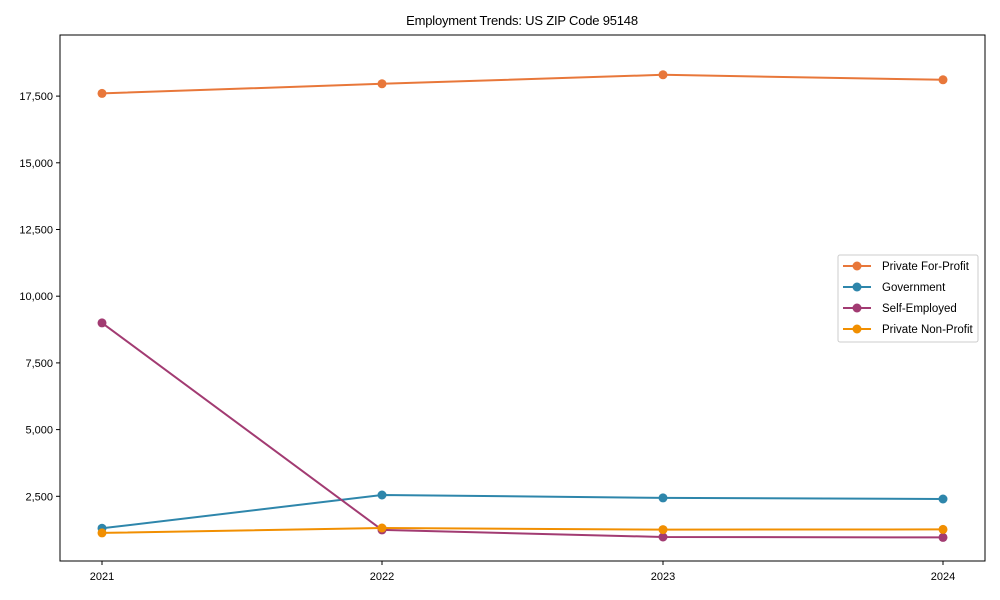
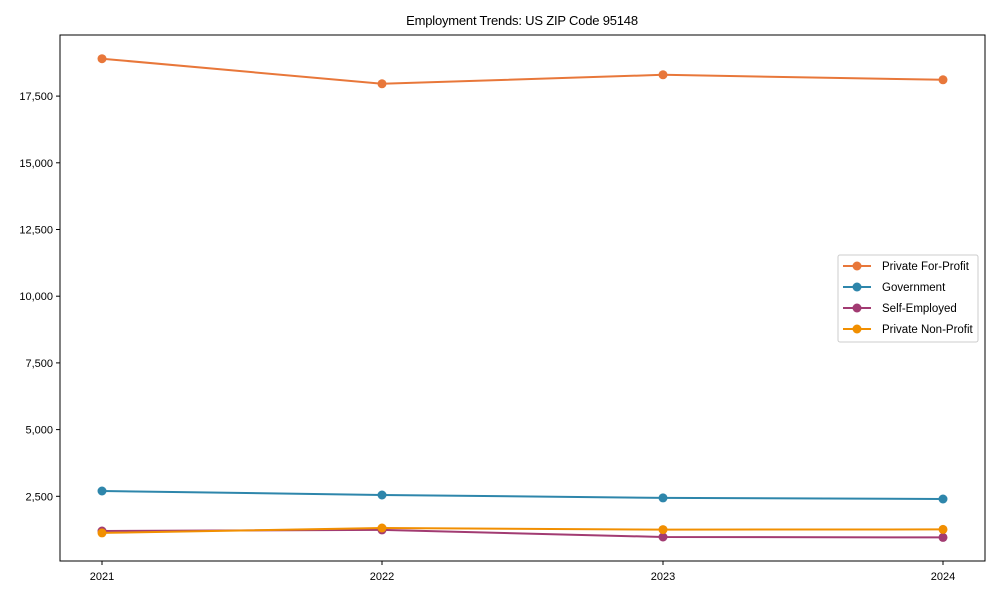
Private For-Profit/2021: 17600 -> 18900
Government/2021: 1300 -> 2700
Self-Employed/2021: 9000 -> 1200
